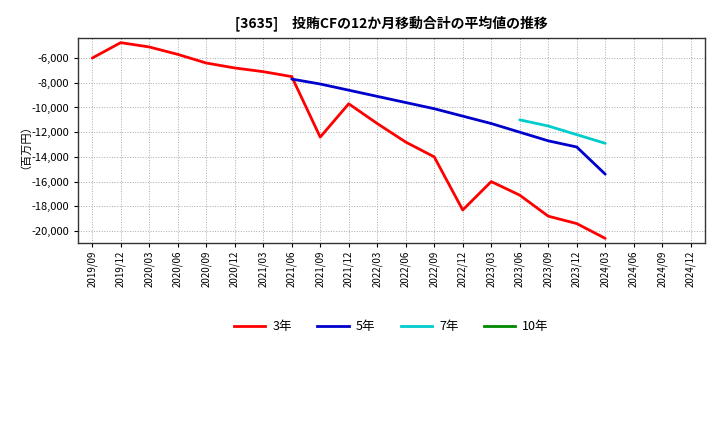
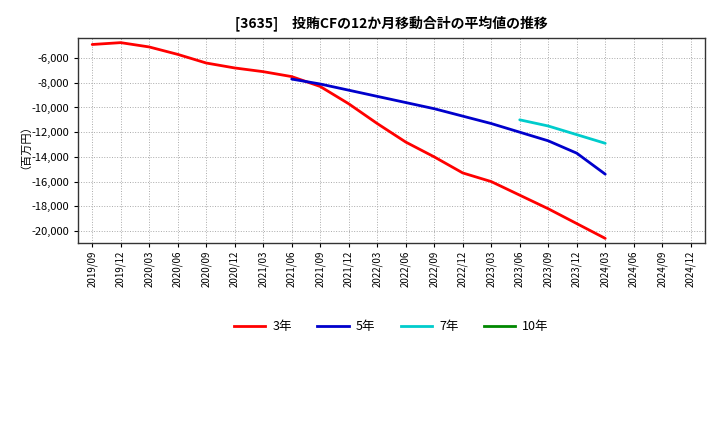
3年/2019/09: -6,000 -> -4,900
3年/2021/09: -12,400 -> -8,300
3年/2022/12: -18,300 -> -15,300
3年/2023/09: -18,800 -> -18,200
5年/2023/12: -13,200 -> -13,700
